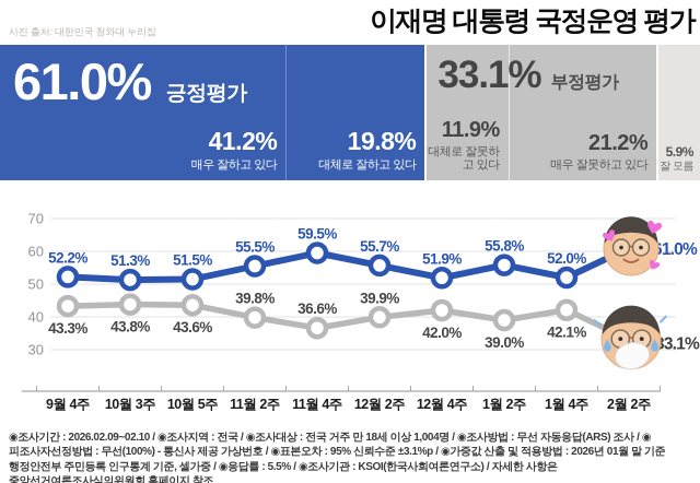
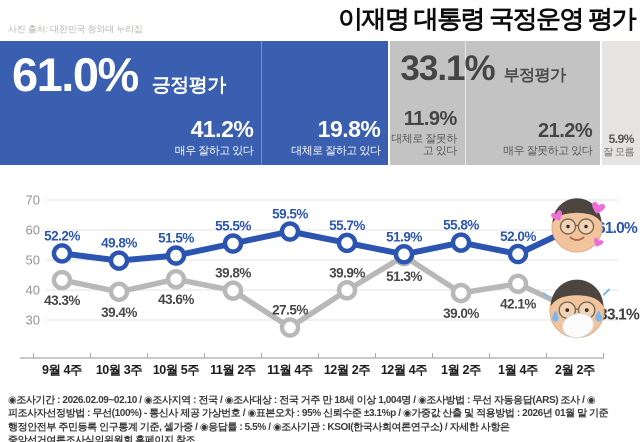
긍정평가/10월 3주: 51.3% -> 49.8%
부정평가/10월 3주: 43.8% -> 39.4%
부정평가/11월 4주: 36.6% -> 27.5%
부정평가/12월 4주: 42.0% -> 51.3%
